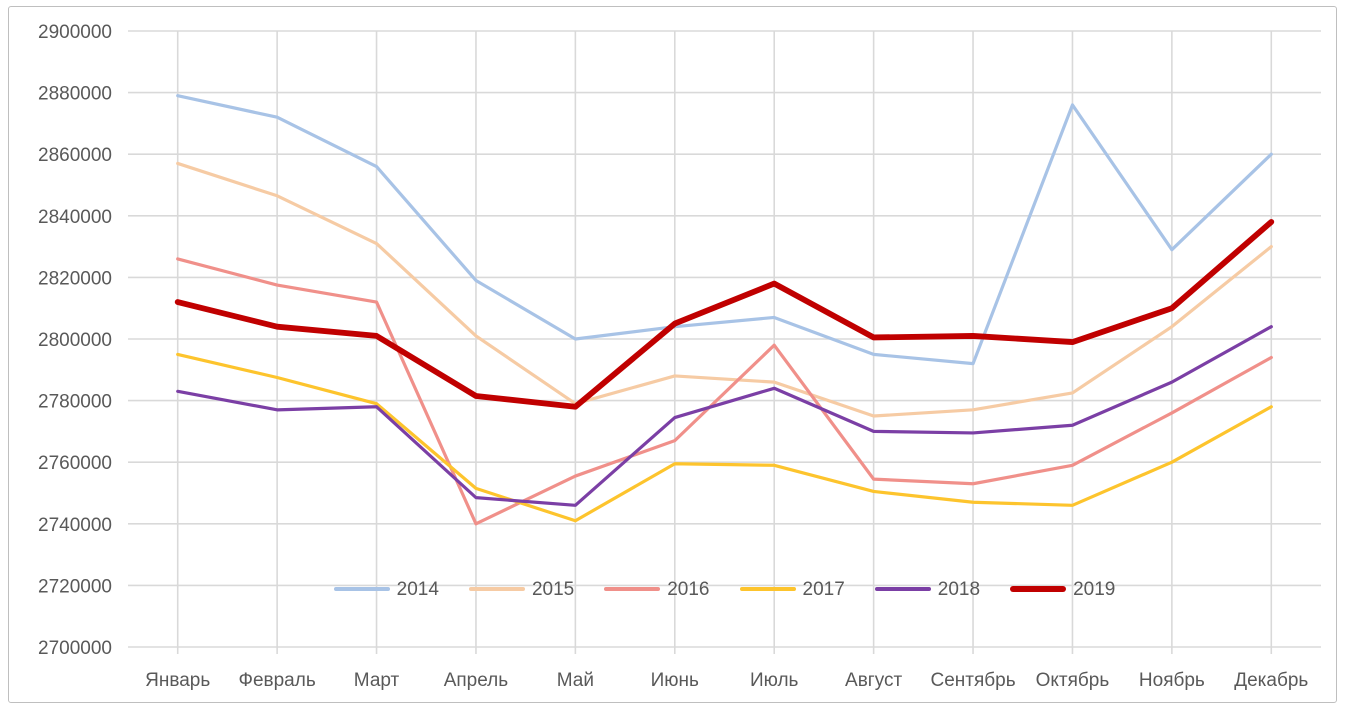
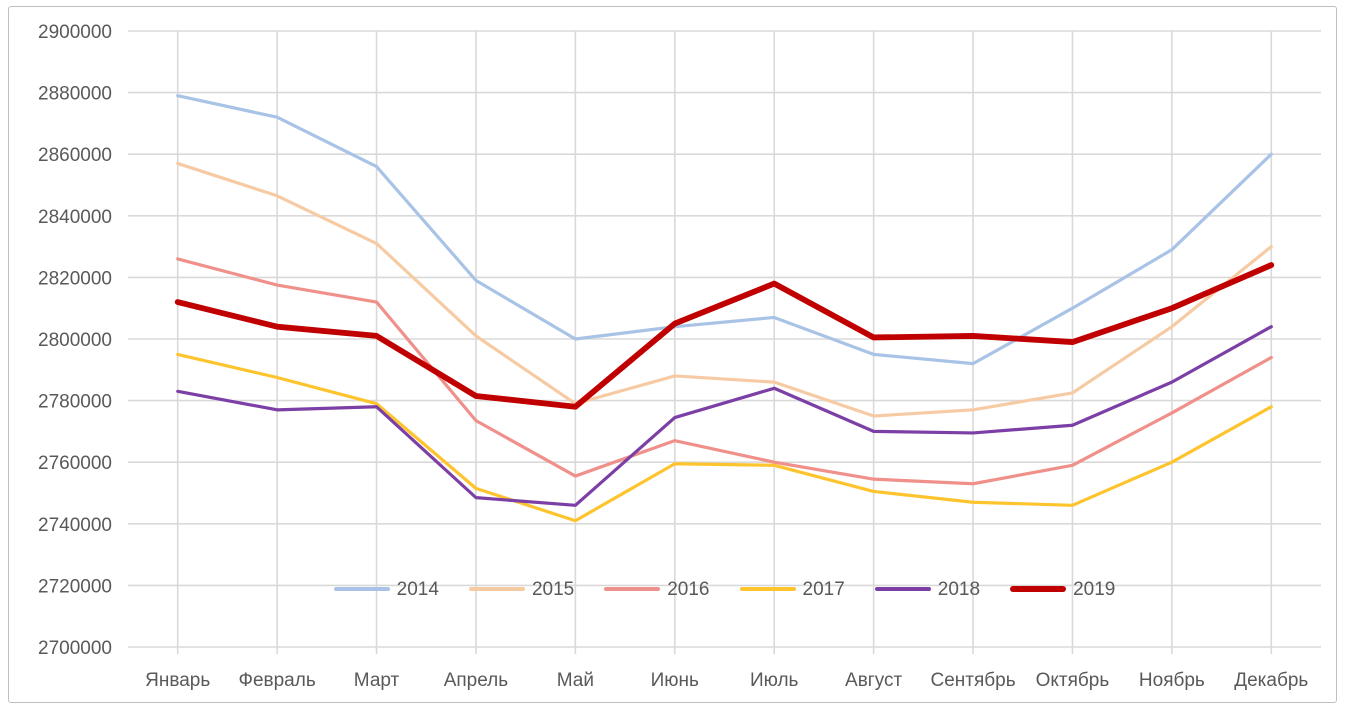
2016/Апрель: 2740000 -> 2774000
2016/Июль: 2798000 -> 2760000
2014/Октябрь: 2876000 -> 2810000
2019/Декабрь: 2838000 -> 2824000
